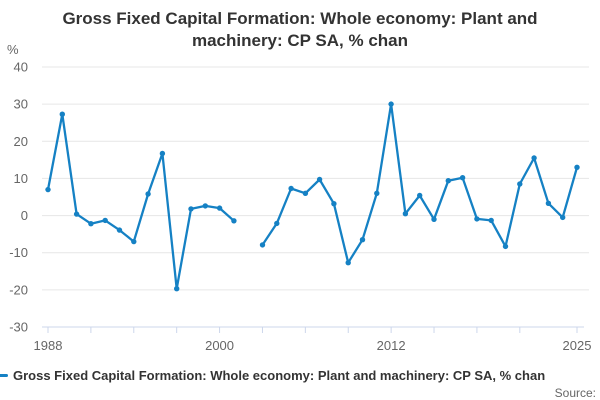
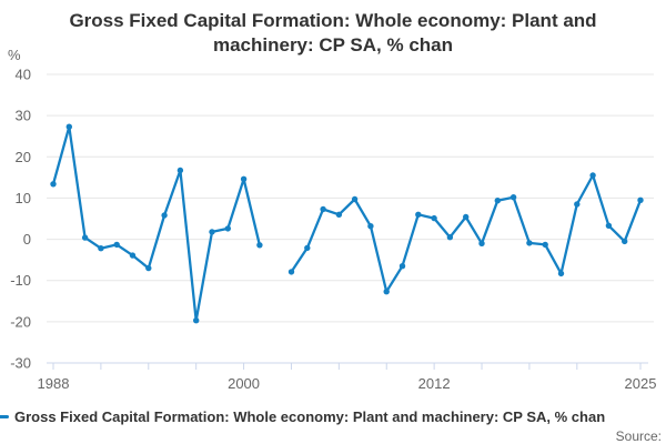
1988: 7 -> 13
2000: 2 -> 15
2012: 30 -> 5
2025: 13 -> 10
